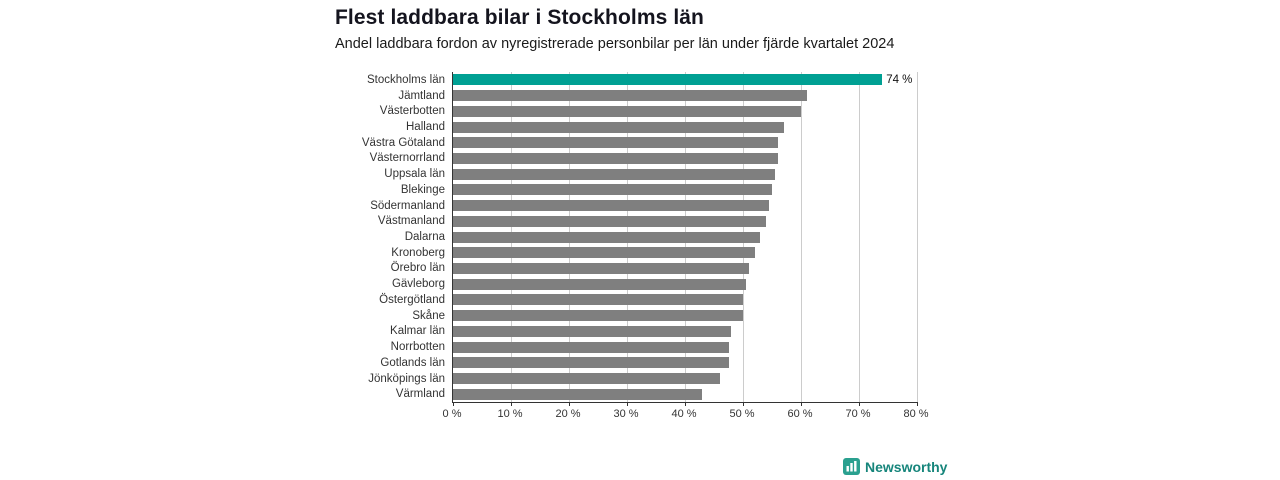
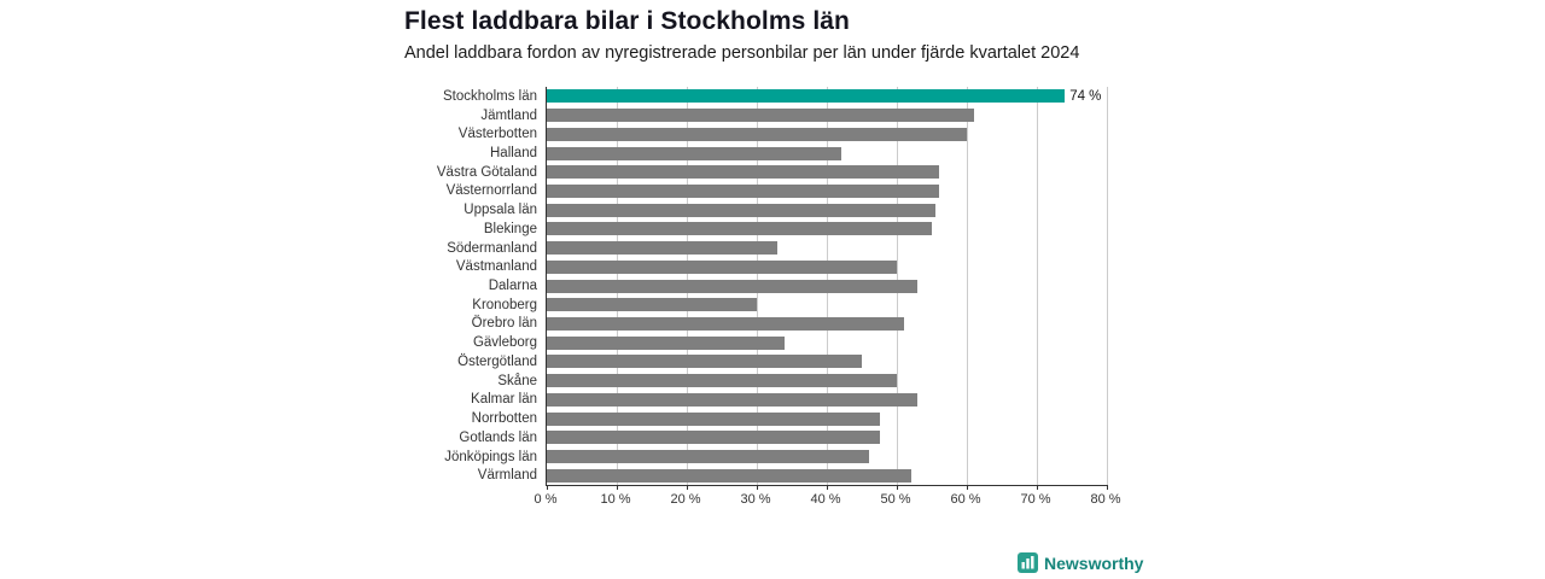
Halland: 57% -> 42%
Södermanland: 54% -> 33%
Västmanland: 54% -> 50%
Kronoberg: 52% -> 30%
Gävleborg: 50% -> 34%
Östergötland: 50% -> 45%
Kalmar län: 48% -> 53%
Värmland: 43% -> 52%
